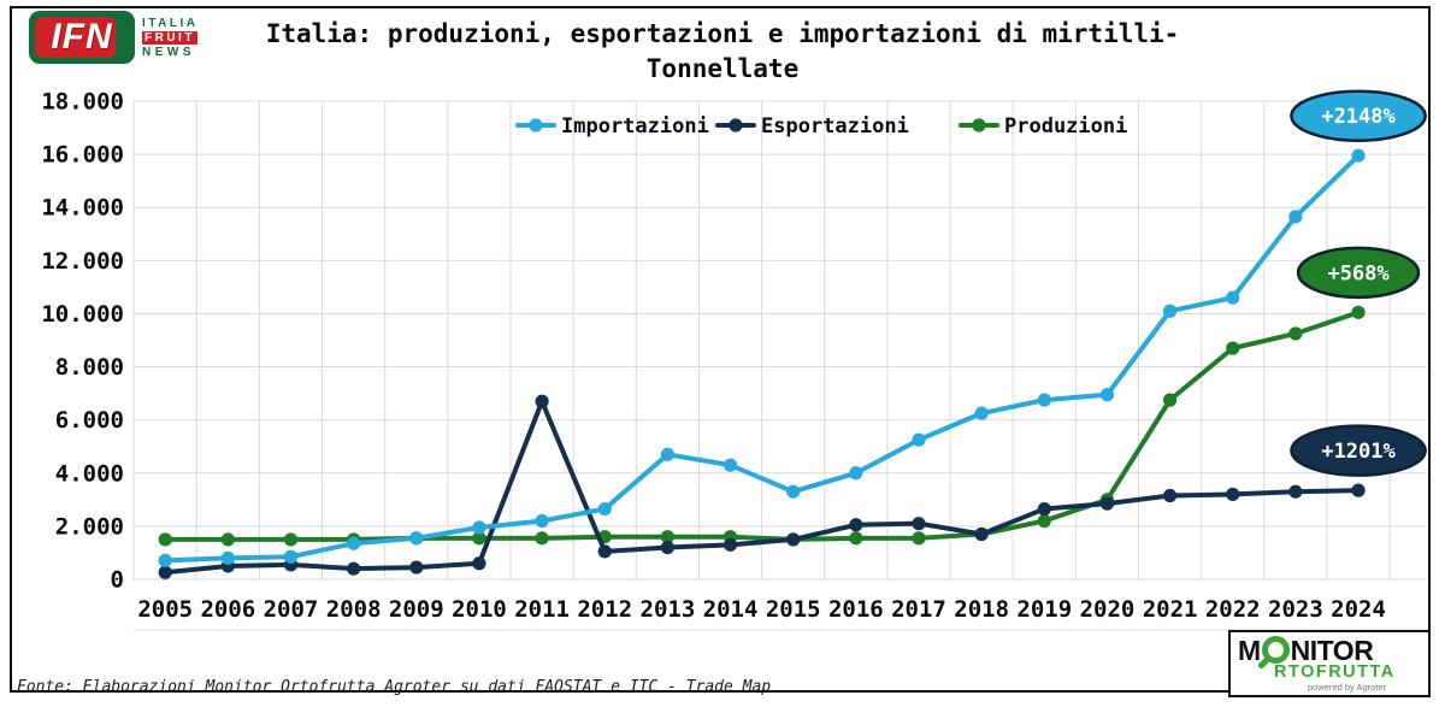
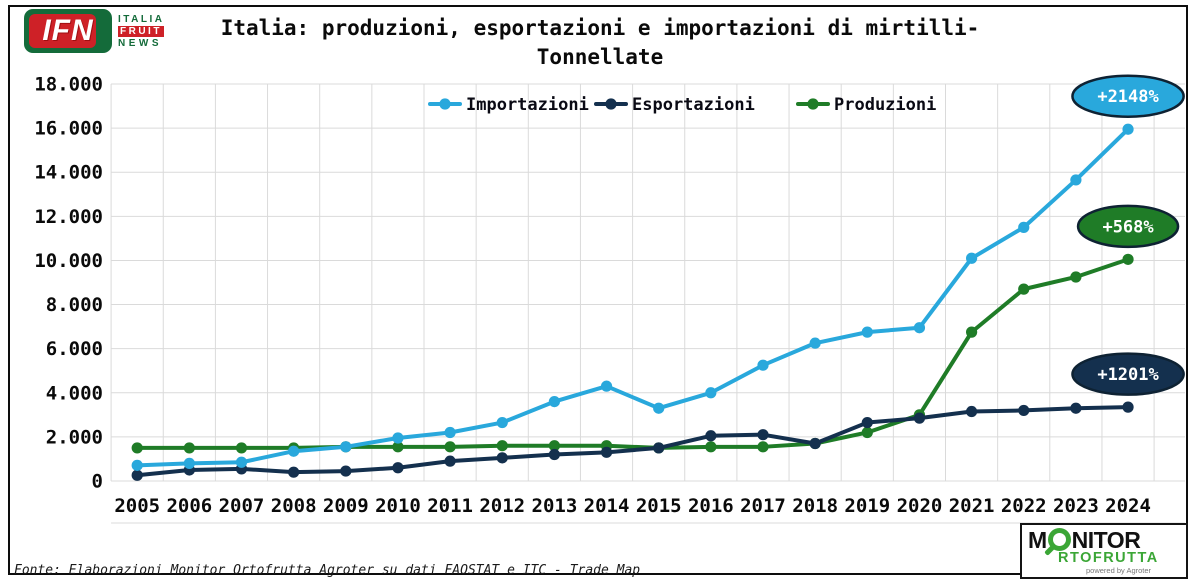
Esportazioni/2011: 6700 -> 900
Importazioni/2013: 4700 -> 3600
Importazioni/2022: 10600 -> 11500
